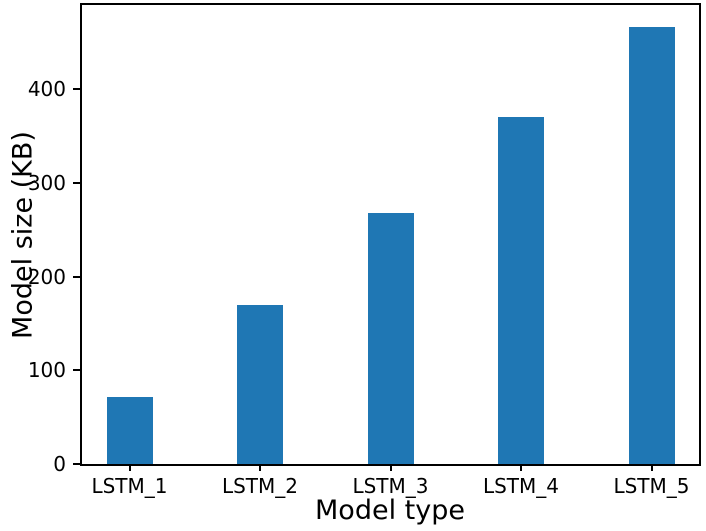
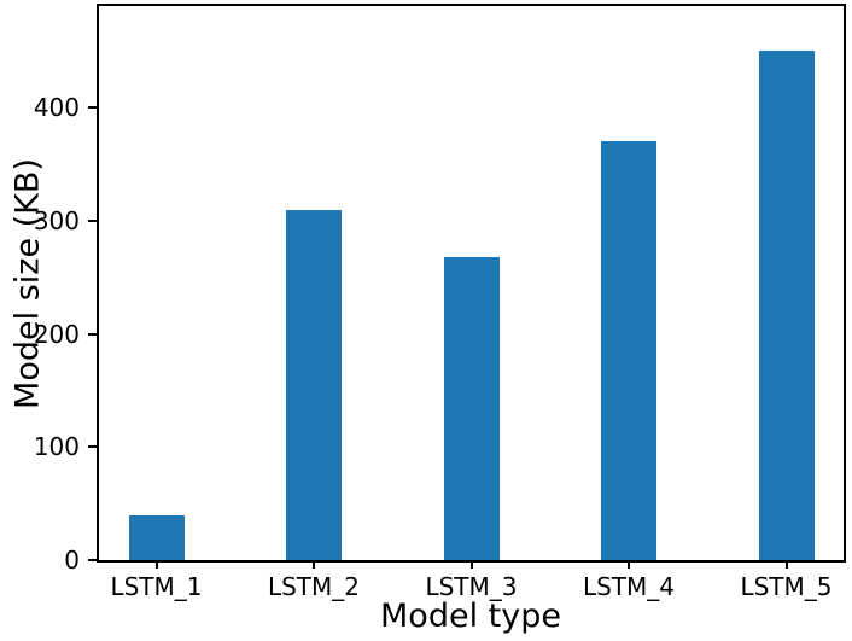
LSTM_1: 70 -> 40
LSTM_2: 170 -> 310
LSTM_5: 470 -> 450
